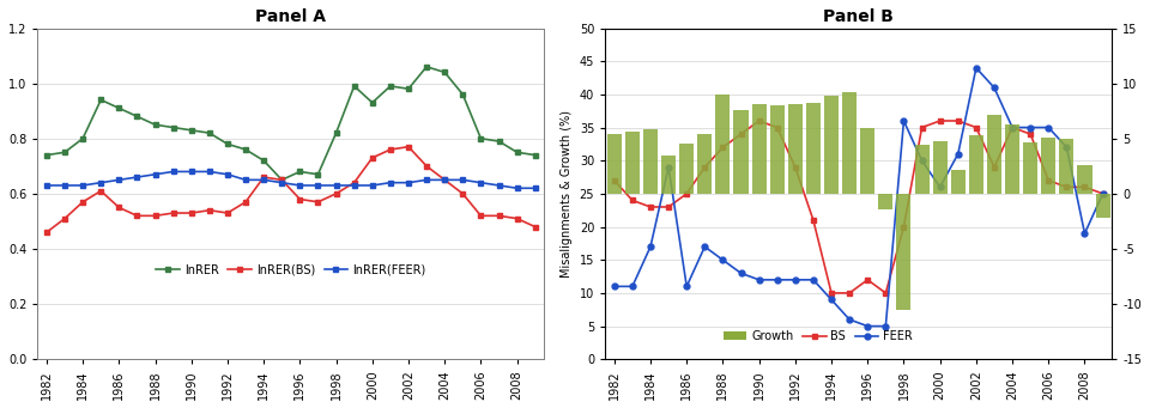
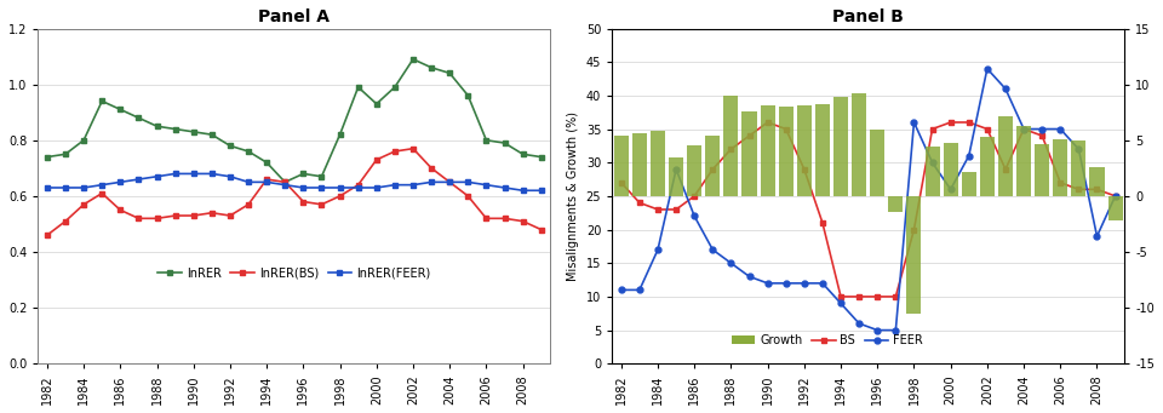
Panel A/lnRER/2002: 0.98 -> 1.09
Panel B/FEER/1986: 11 -> 22
Panel B/BS/1996: 12 -> 10
